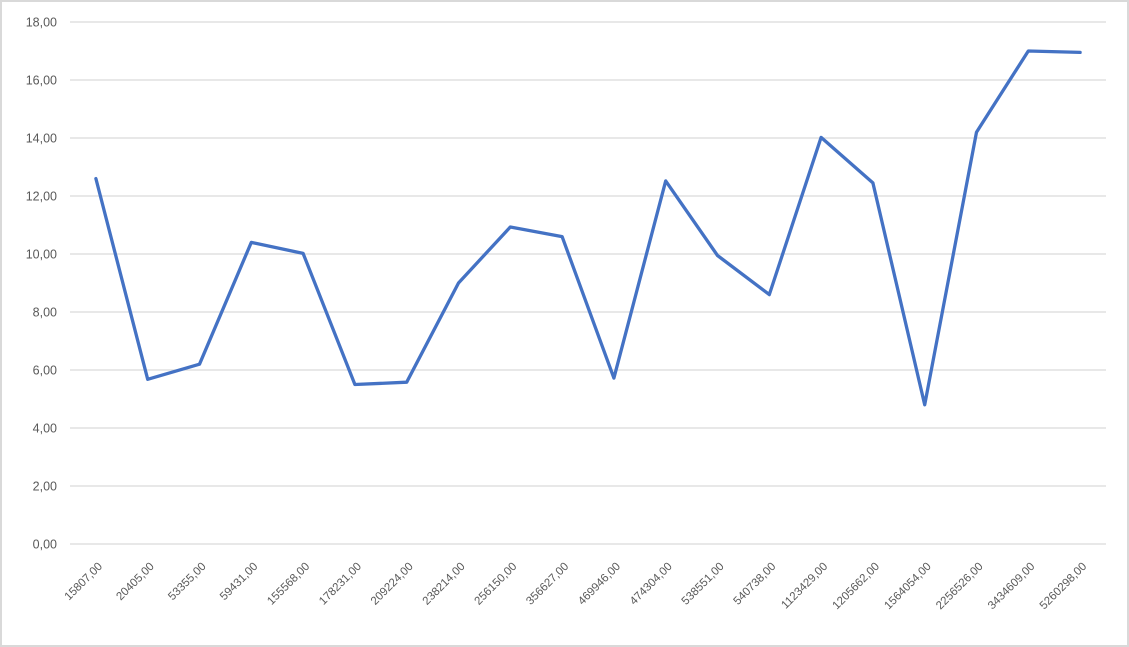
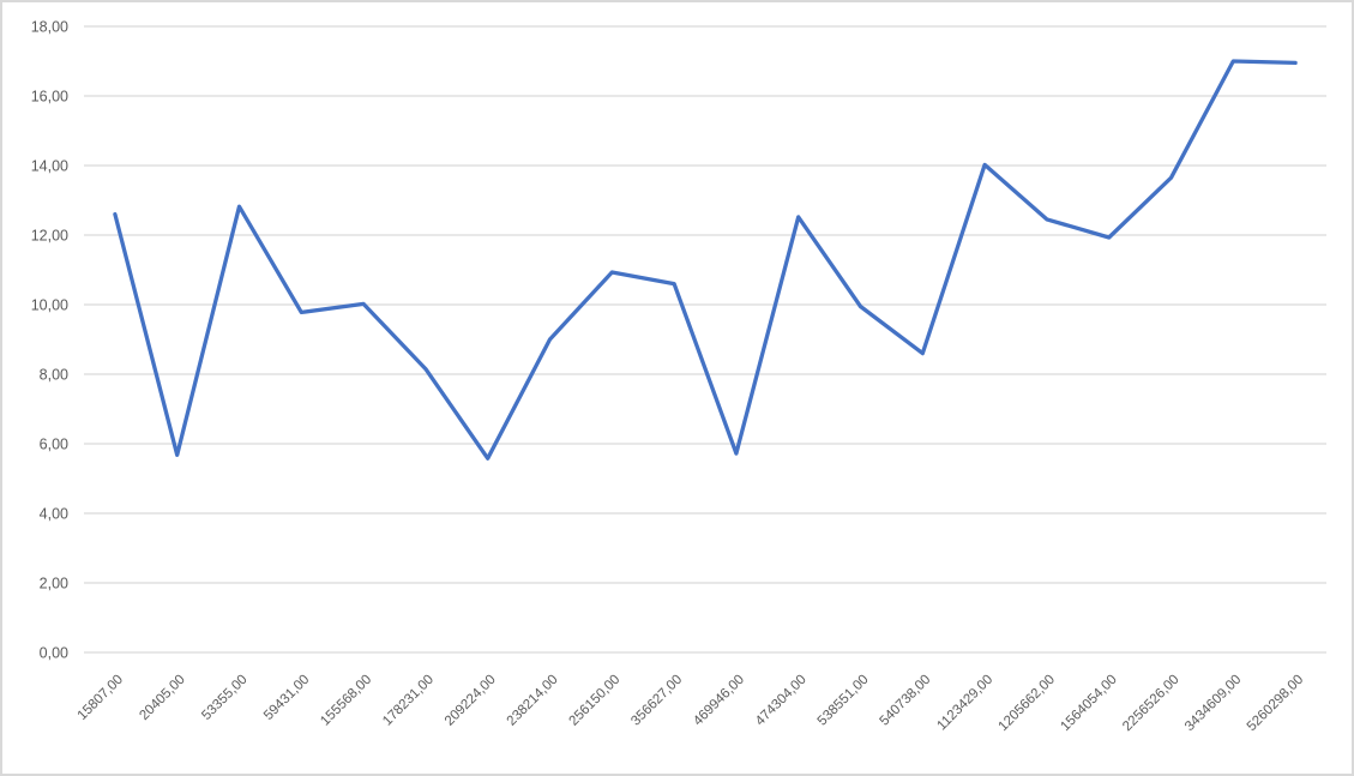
53355,00: 6,2 -> 12,8
59431,00: 10,4 -> 9,8
178231,00: 5,5 -> 8,2
1564054,00: 4,8 -> 11,9
2256526,00: 14,2 -> 13,7
